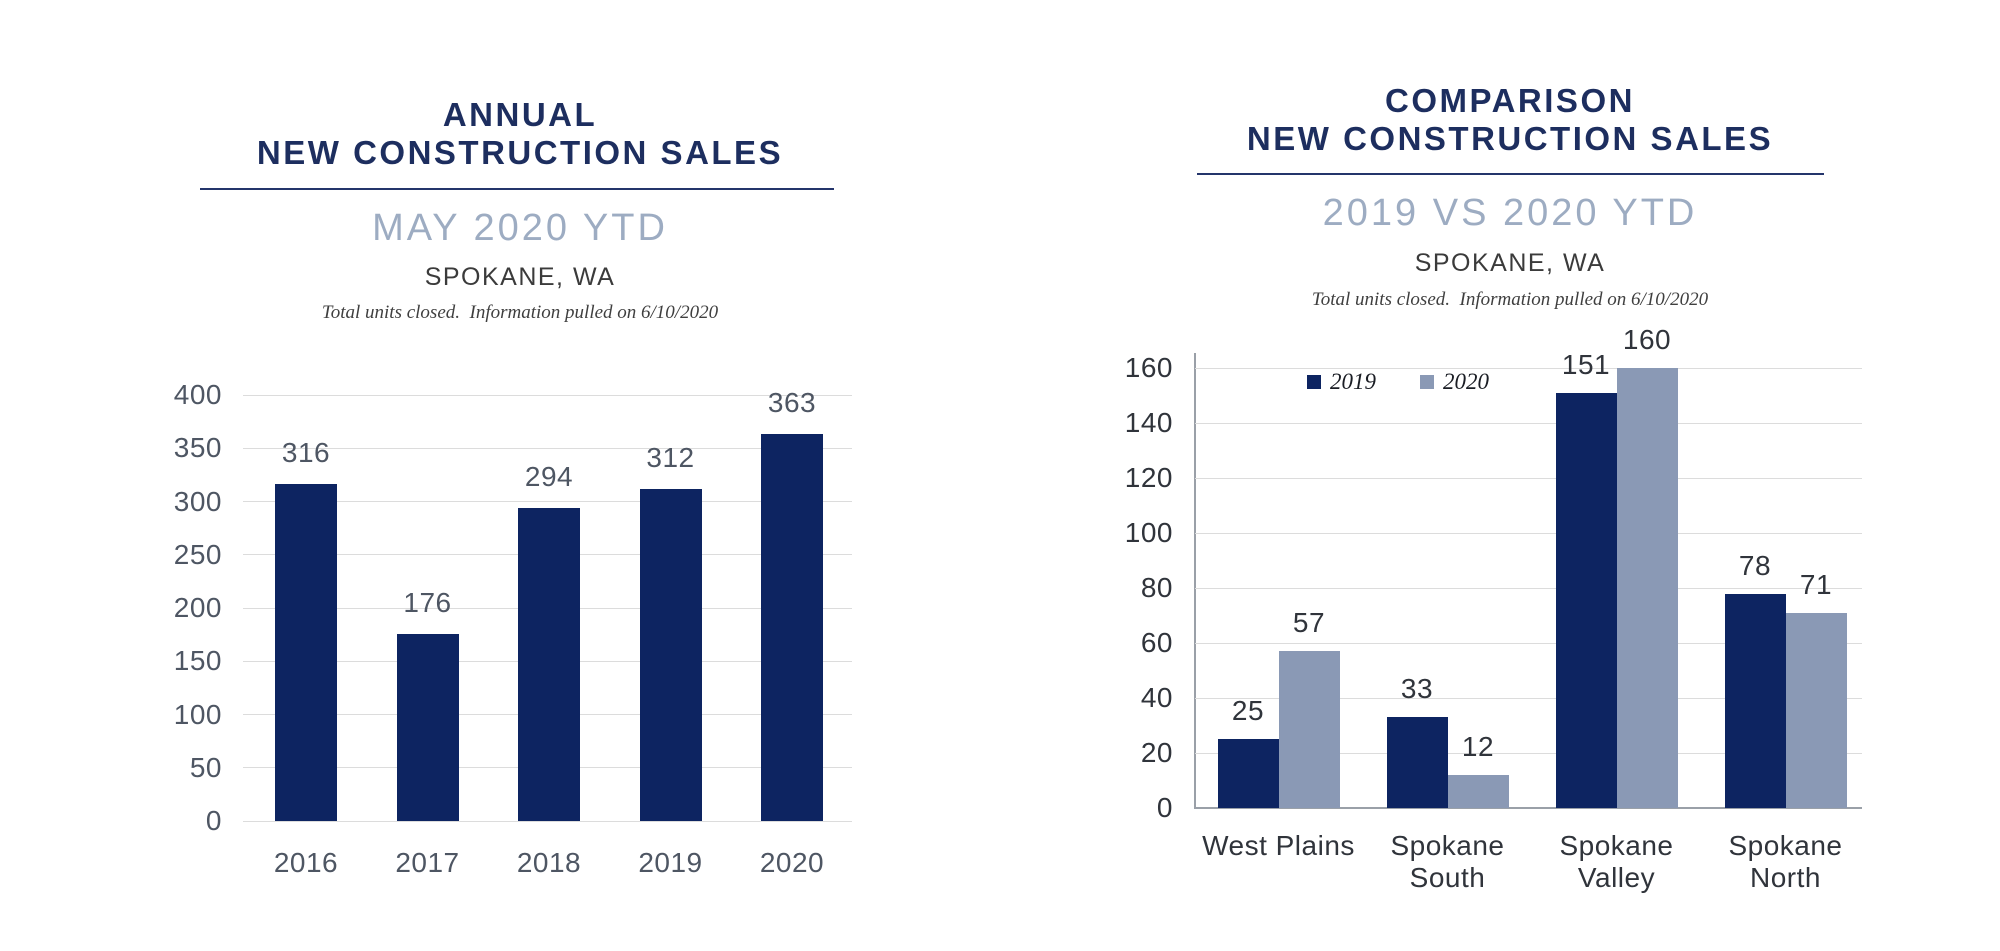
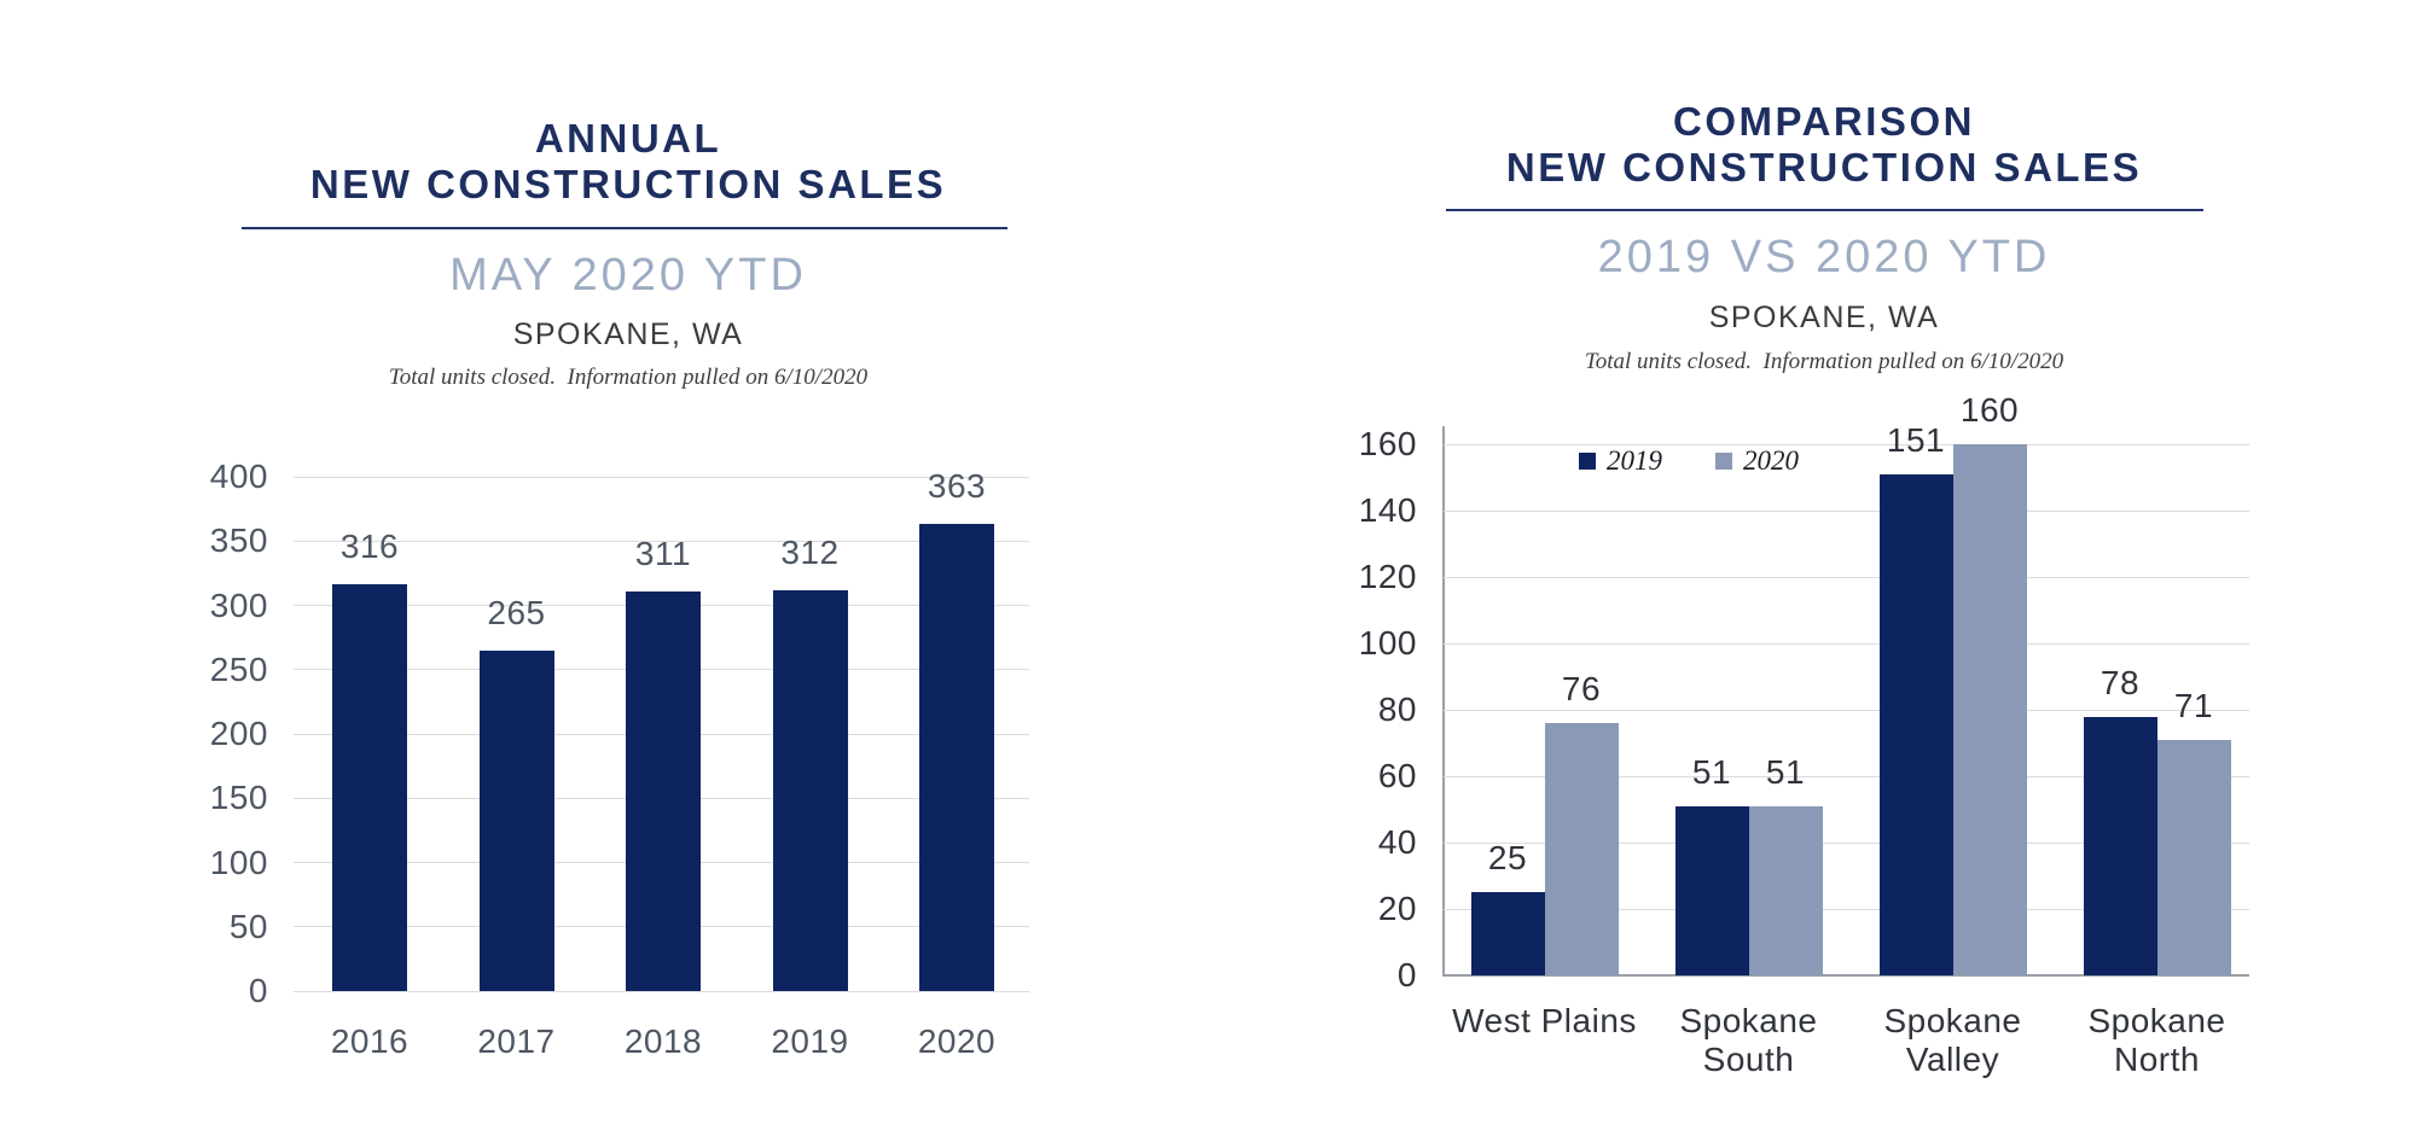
ANNUAL NEW CONSTRUCTION SALES/2017: 176 -> 265
ANNUAL NEW CONSTRUCTION SALES/2018: 294 -> 311
COMPARISON NEW CONSTRUCTION SALES/2020/West Plains: 57 -> 76
COMPARISON NEW CONSTRUCTION SALES/2019/Spokane South: 33 -> 51
COMPARISON NEW CONSTRUCTION SALES/2020/Spokane South: 12 -> 51
